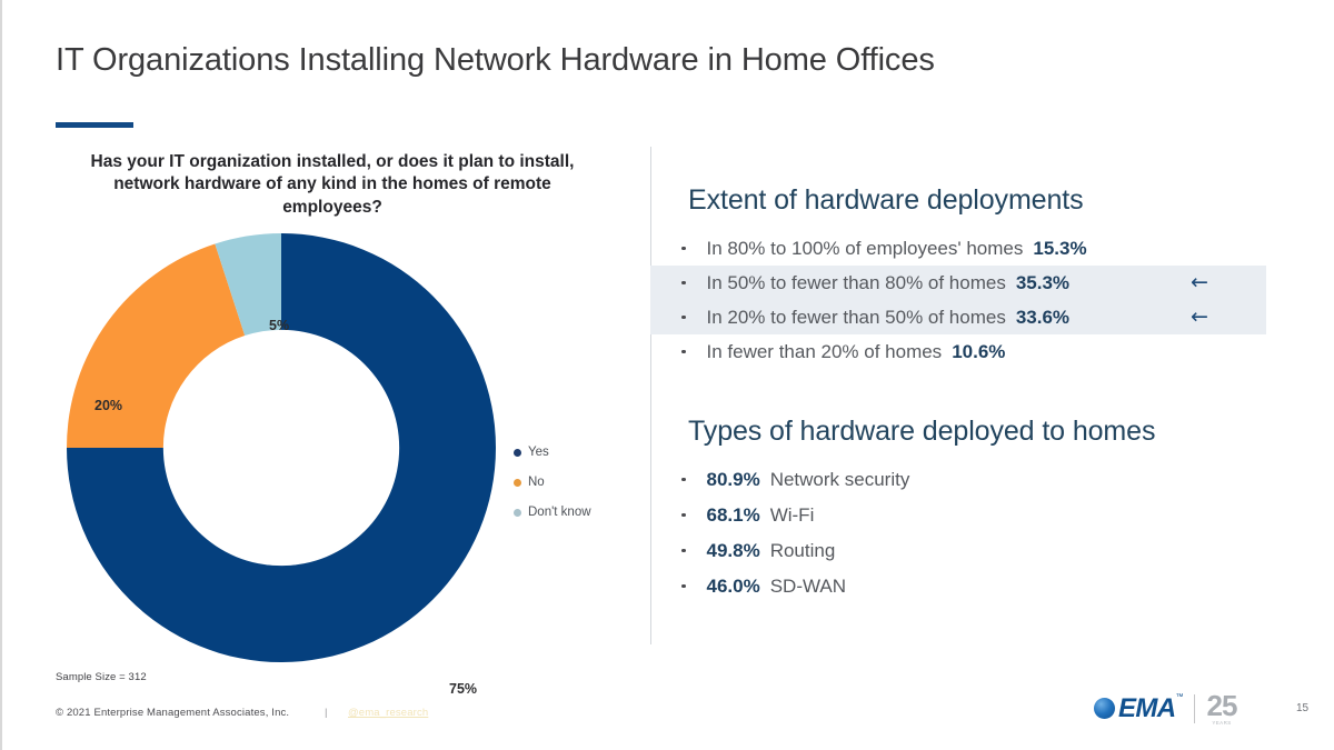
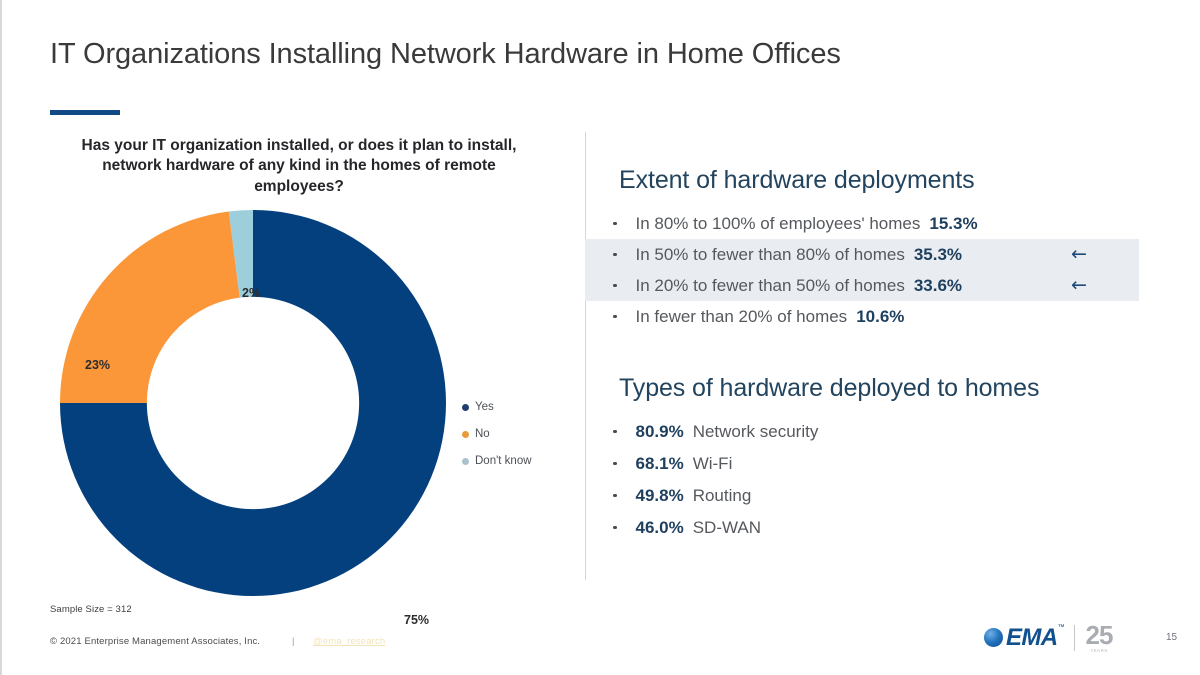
No: 20% -> 23%
Don't know: 5% -> 2%
